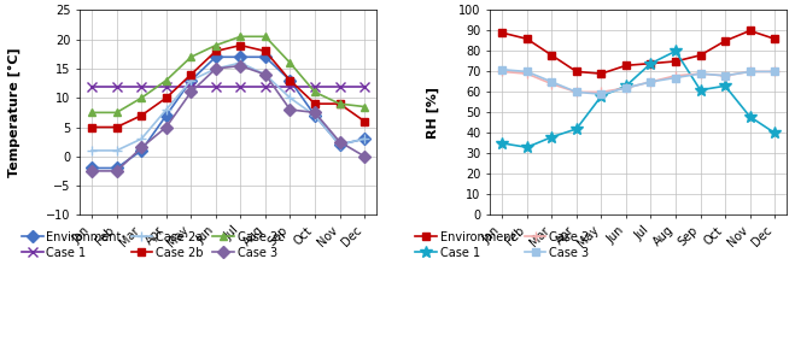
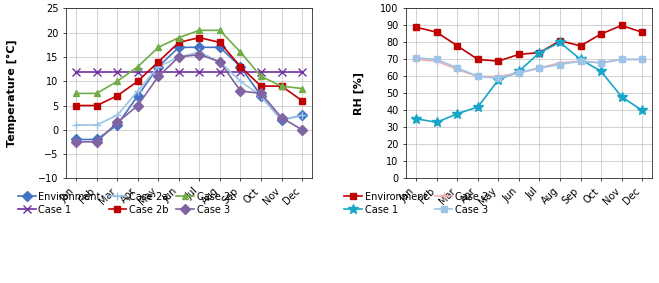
Case 2b/Aug: 75 -> 81
Case 1/Sep: 61 -> 70
